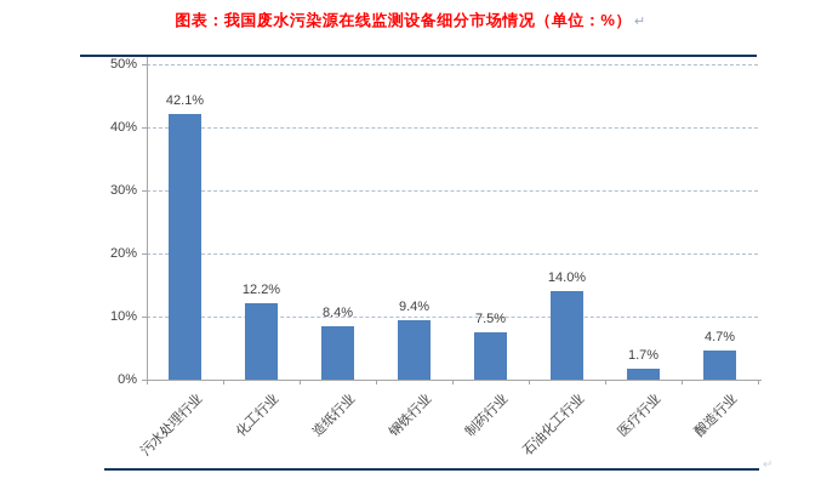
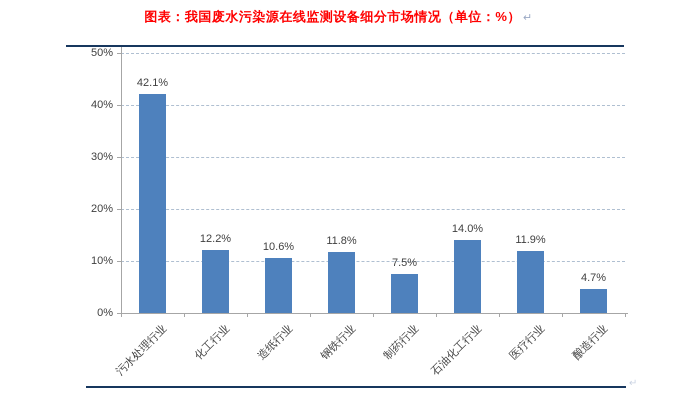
造纸行业: 8.4% -> 10.6%
钢铁行业: 9.4% -> 11.8%
医疗行业: 1.7% -> 11.9%
